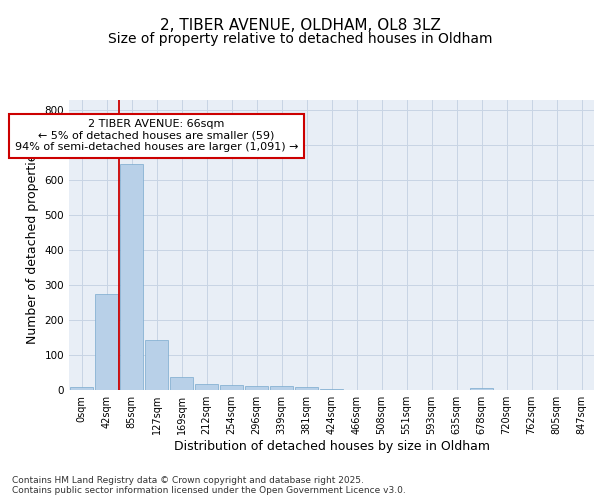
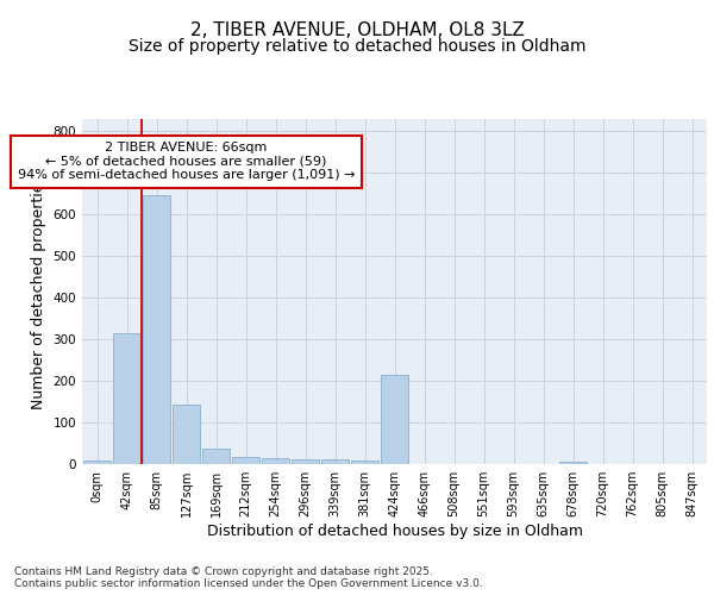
42sqm: 275 -> 315
424sqm: 4 -> 215
